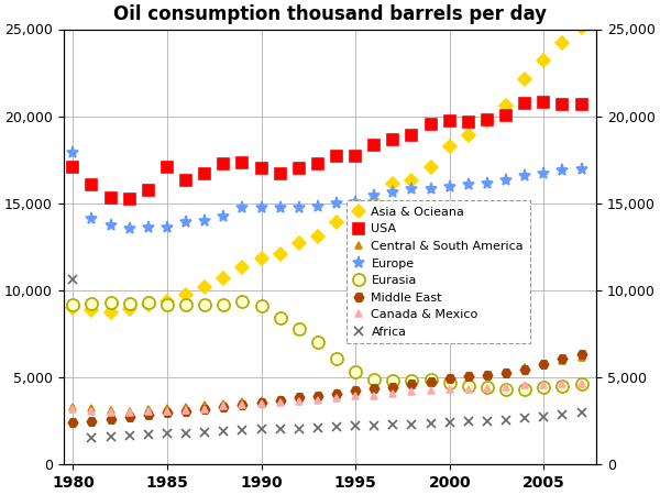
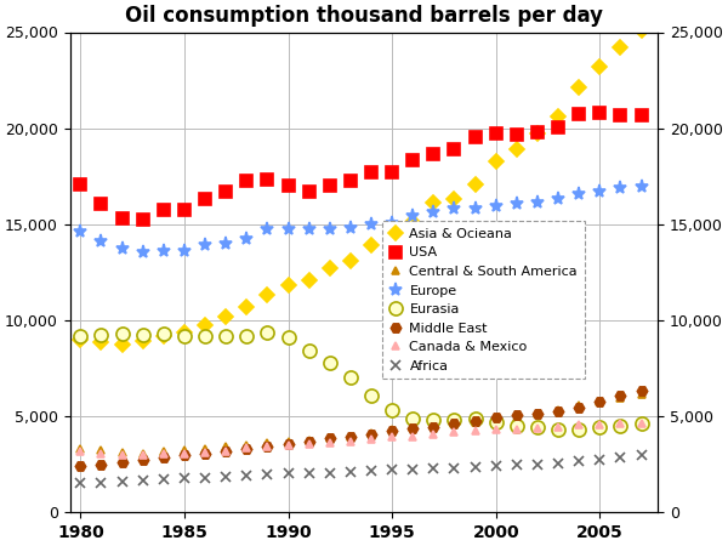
Europe/1980: 17,900 -> 14,600
Africa/1980: 10,600 -> 1,500
USA/1985: 17,100 -> 15,700
